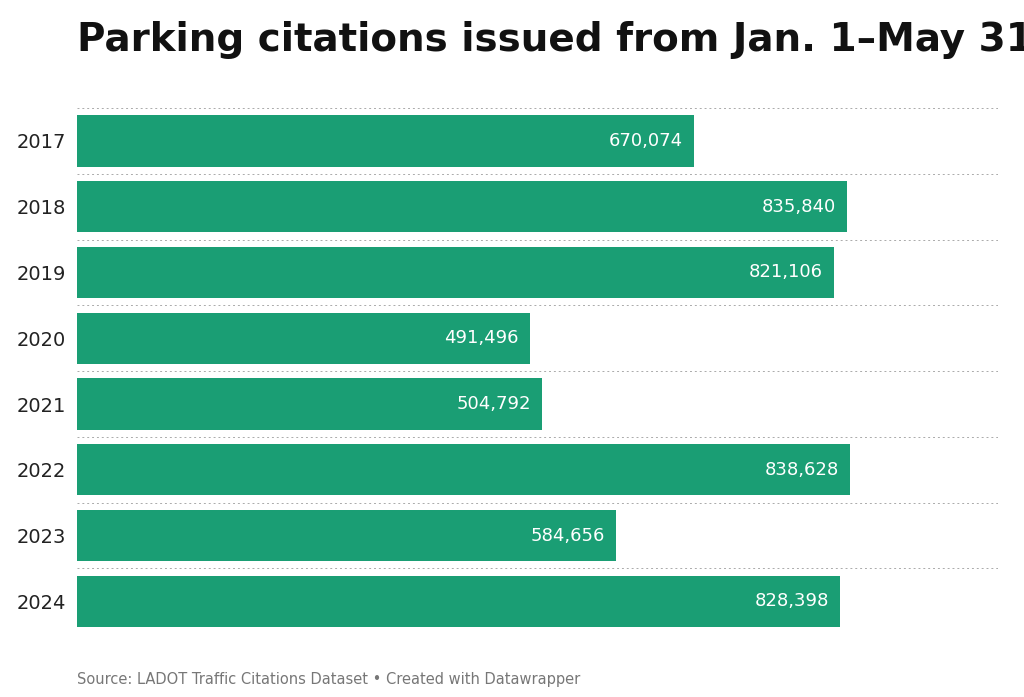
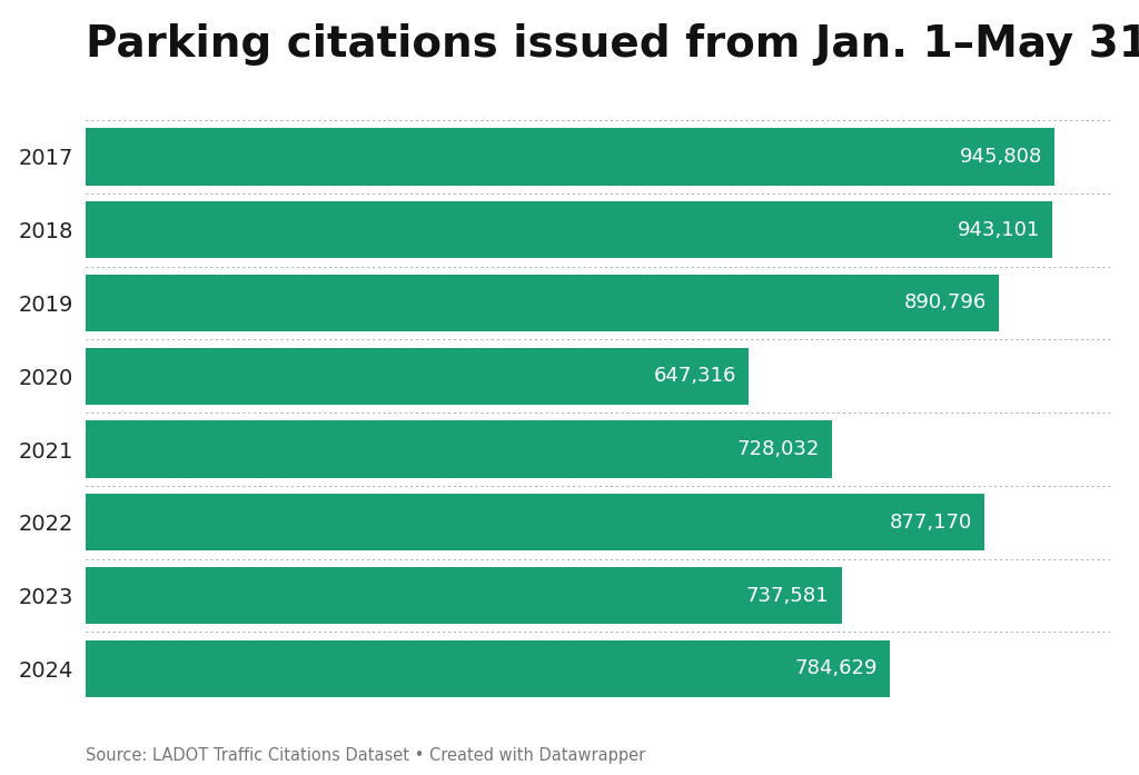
2017: 670,074 -> 945,808
2018: 835,840 -> 943,101
2019: 821,106 -> 890,796
2020: 491,496 -> 647,316
2021: 504,792 -> 728,032
2022: 838,628 -> 877,170
2023: 584,656 -> 737,581
2024: 828,398 -> 784,629
